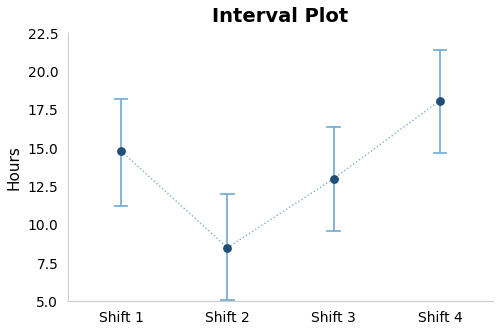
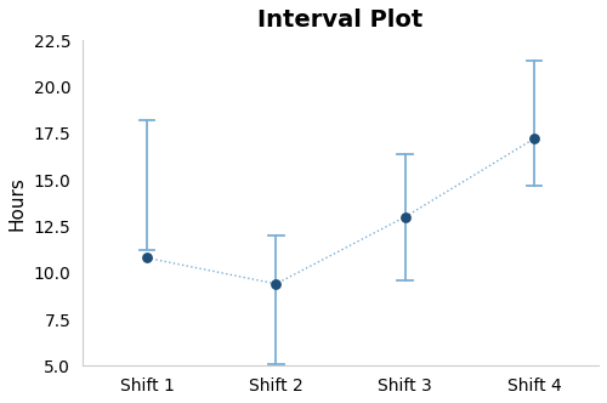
Shift 1: 14.8 -> 10.8
Shift 2: 8.5 -> 9.4
Shift 4: 18.1 -> 17.2
